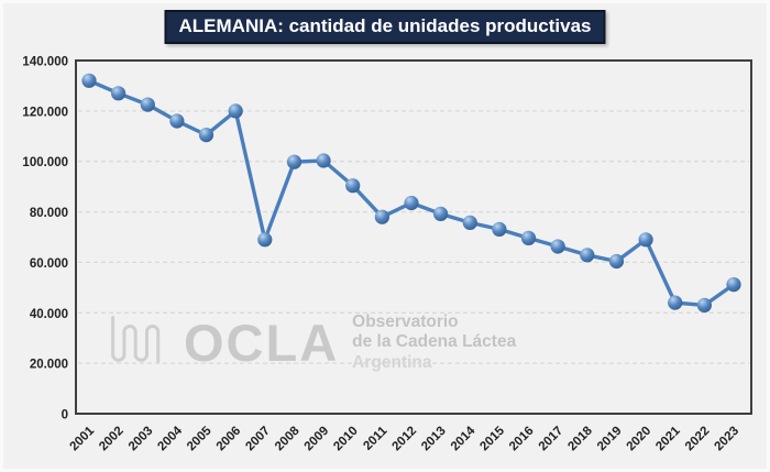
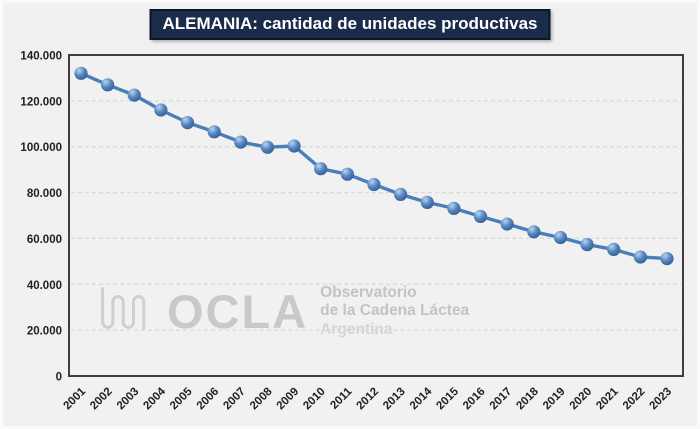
2006: 120000 -> 106000
2007: 69000 -> 102000
2011: 78000 -> 88000
2020: 69000 -> 57000
2021: 44000 -> 55000
2022: 43000 -> 52000
